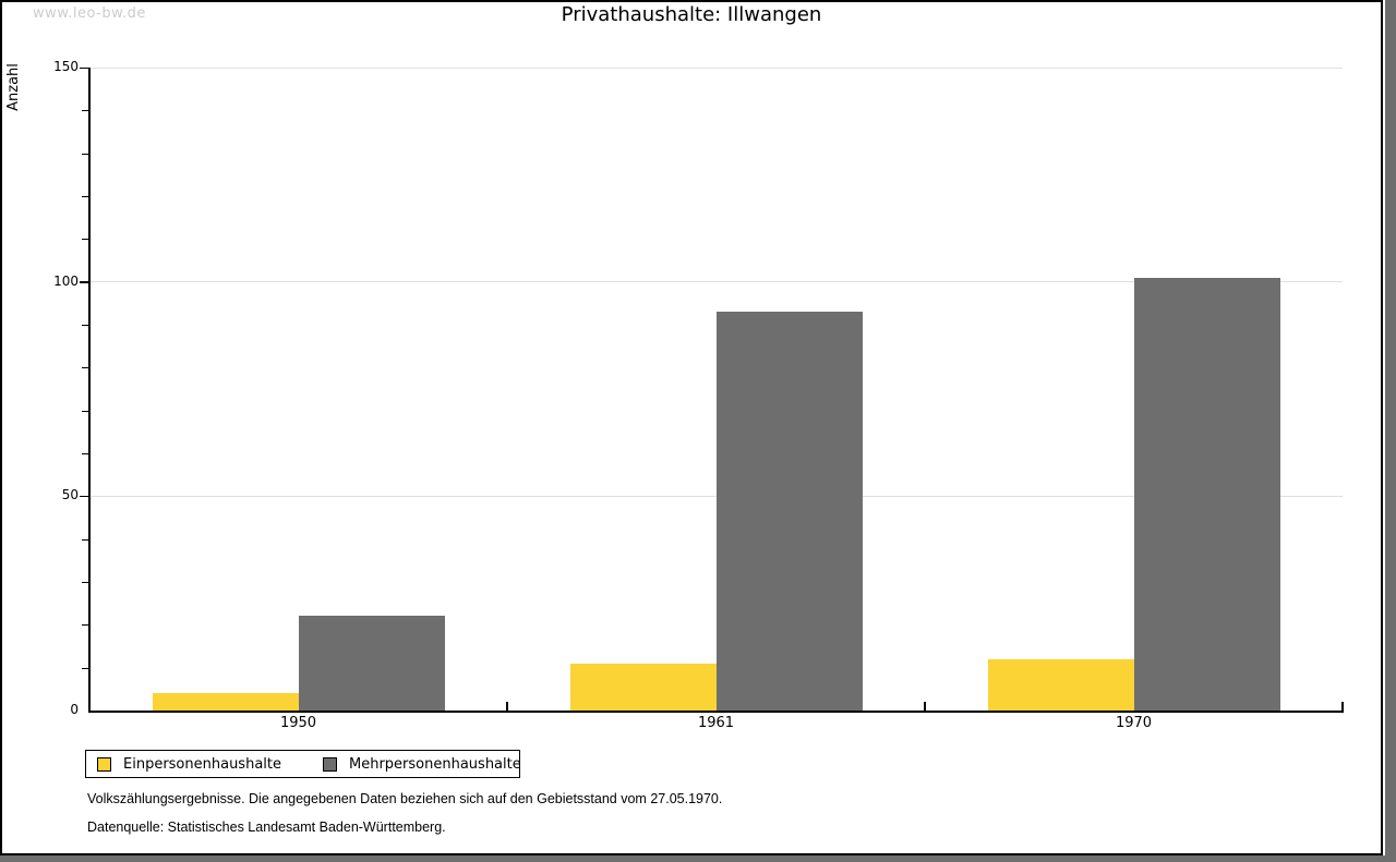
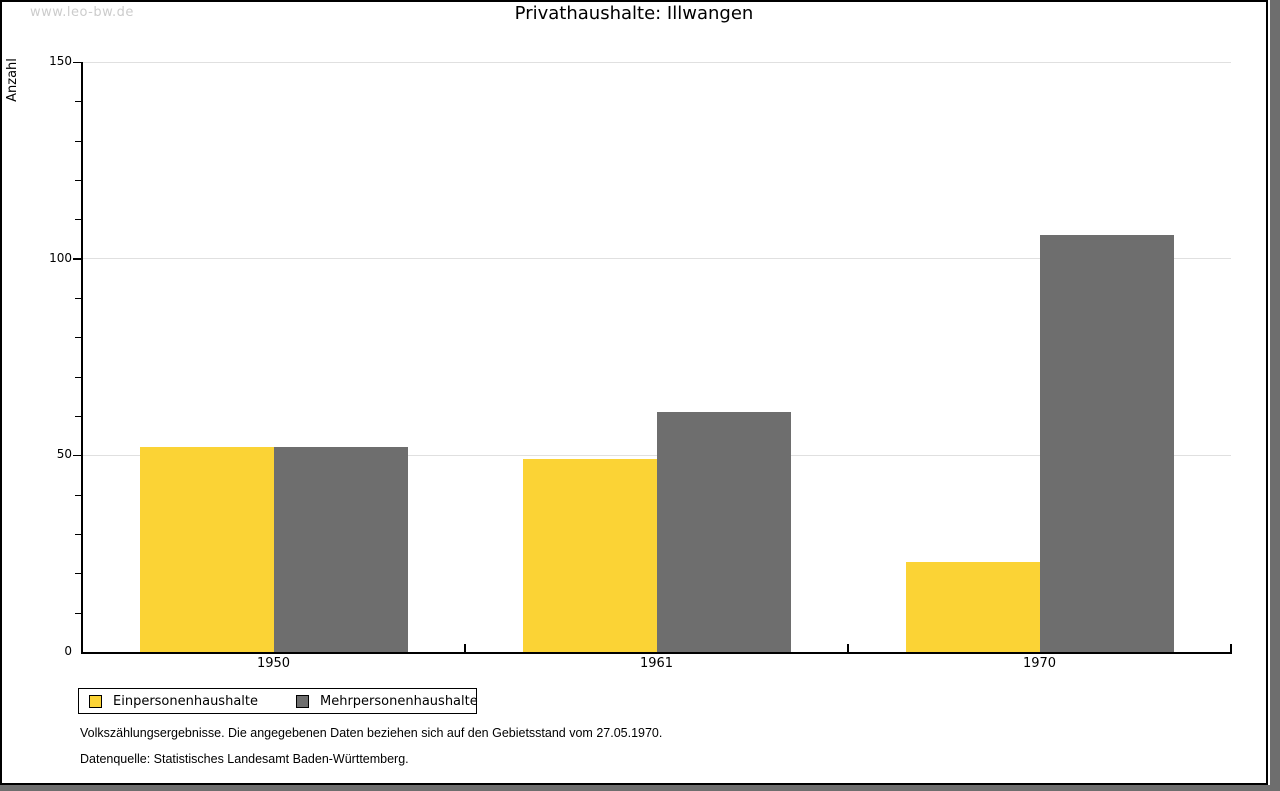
Einpersonenhaushalte/1950: 4 -> 52
Mehrpersonenhaushalte/1950: 22 -> 52
Einpersonenhaushalte/1961: 11 -> 49
Mehrpersonenhaushalte/1961: 93 -> 61
Einpersonenhaushalte/1970: 12 -> 23
Mehrpersonenhaushalte/1970: 101 -> 106
